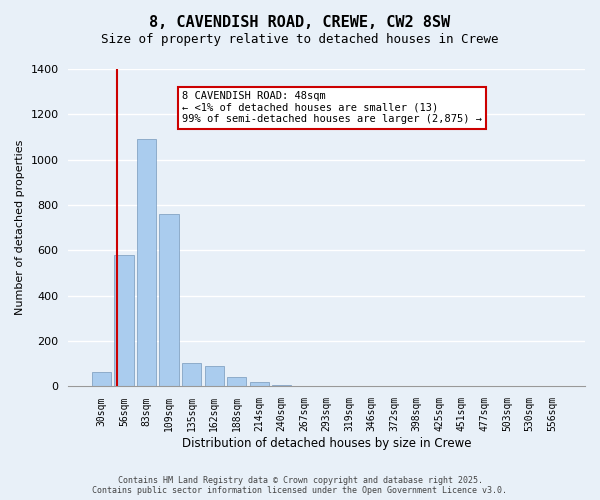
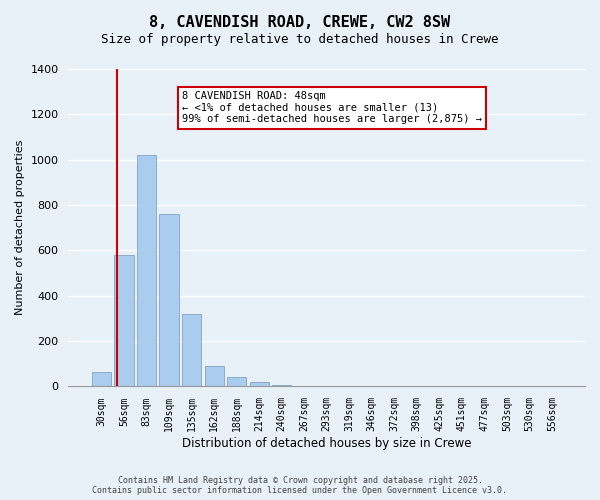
83sqm: 1090 -> 1020
135sqm: 105 -> 320
